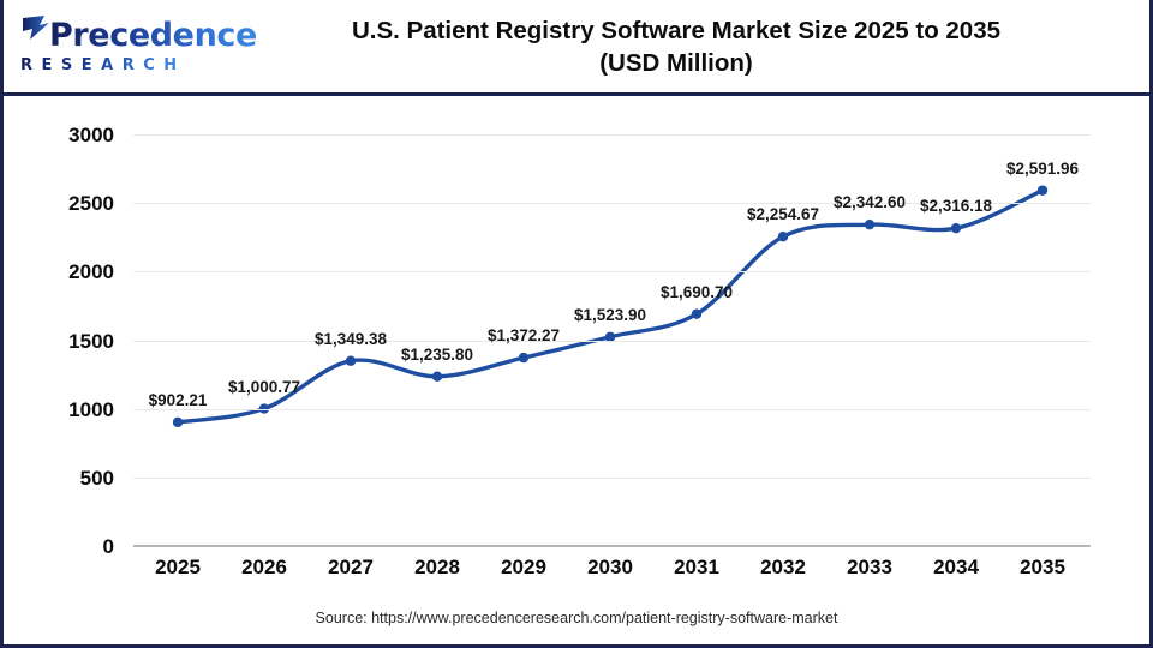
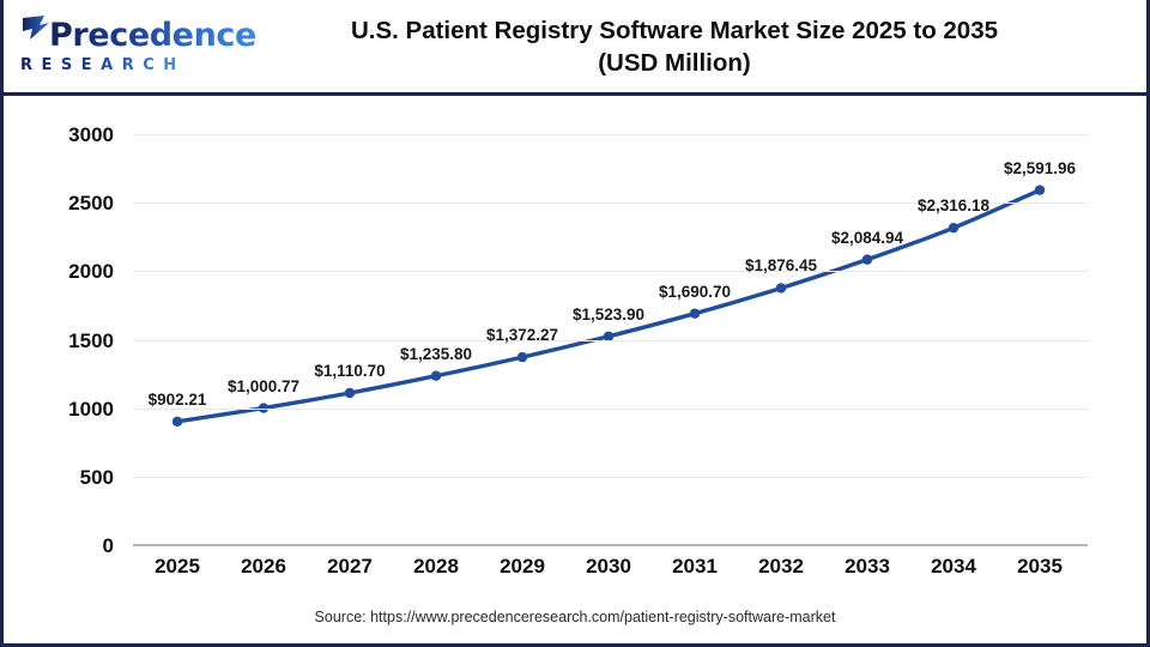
2027: $1,349.38 -> $1,110.70
2032: $2,254.67 -> $1,876.45
2033: $2,342.60 -> $2,084.94
